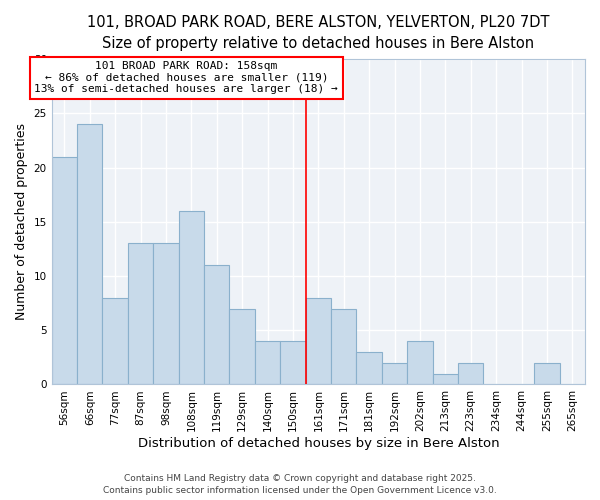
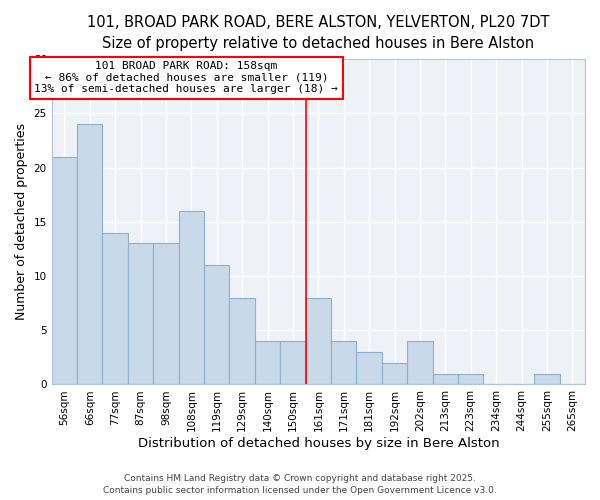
77sqm: 8 -> 14
129sqm: 7 -> 8
171sqm: 7 -> 4
223sqm: 2 -> 1
255sqm: 2 -> 1
